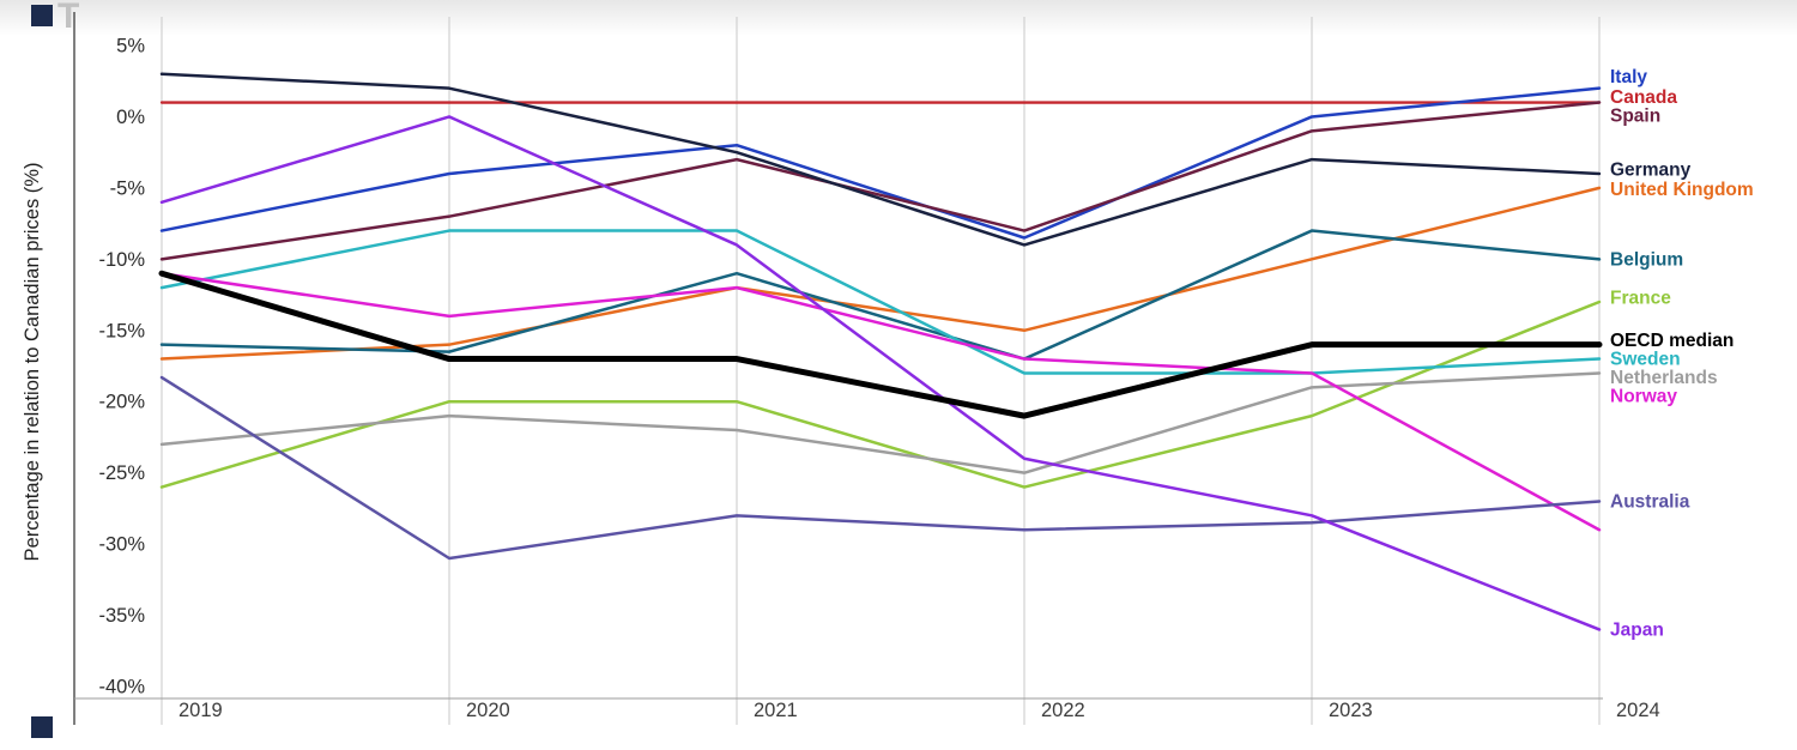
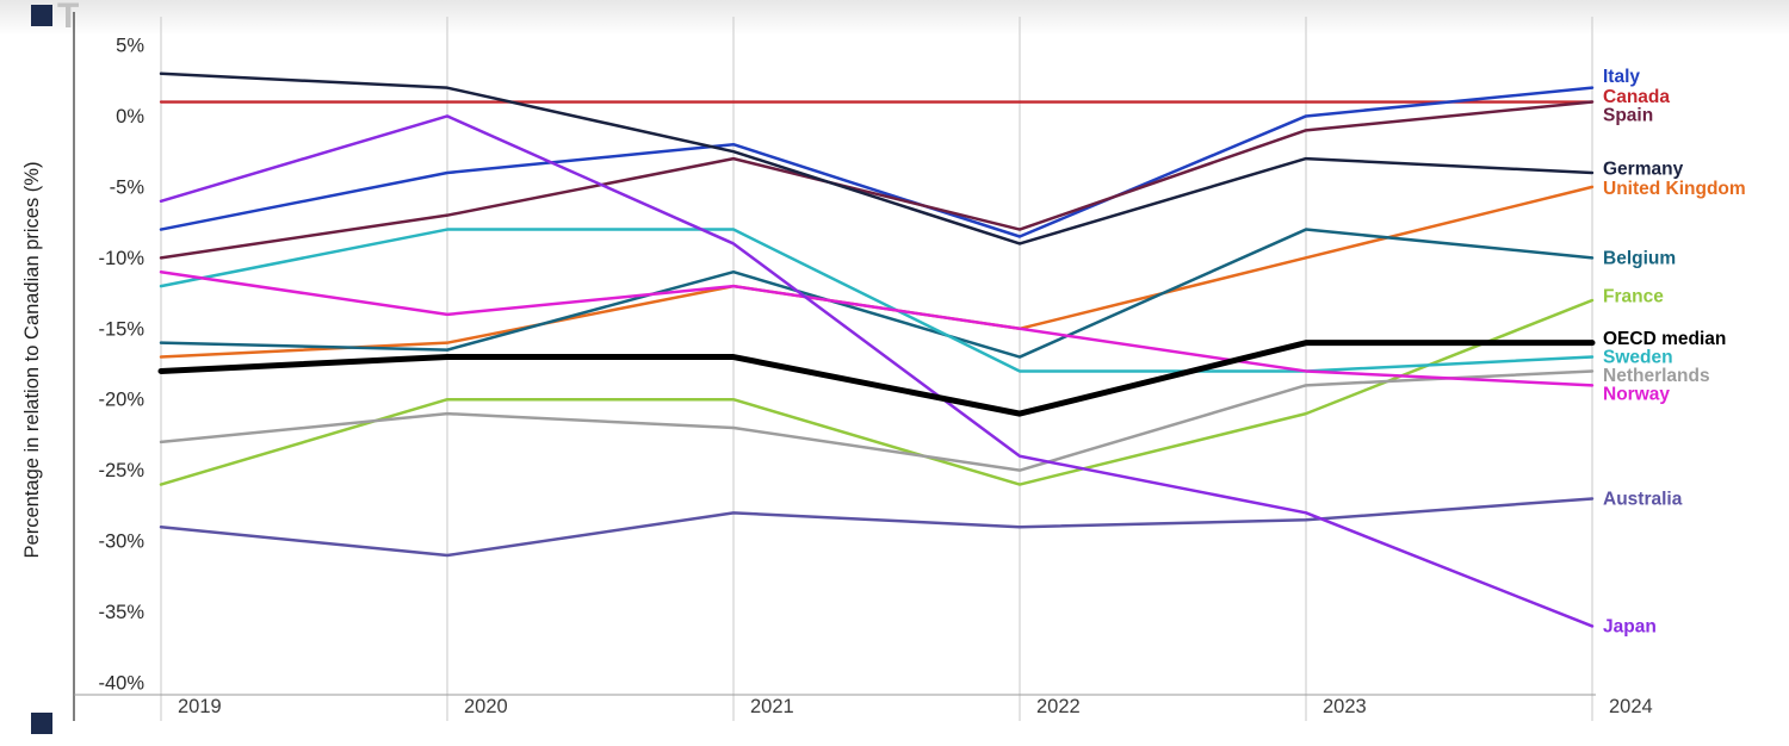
OECD median/2019: -11% -> -18%
Australia/2019: -18.3% -> -29.0%
Norway/2022: -17% -> -15%
Norway/2024: -29% -> -19%
